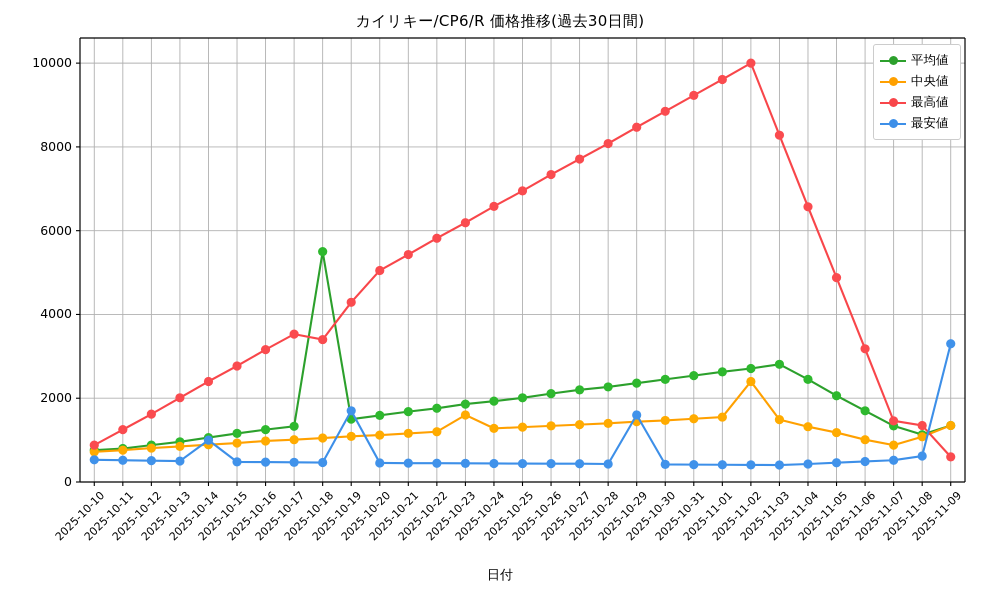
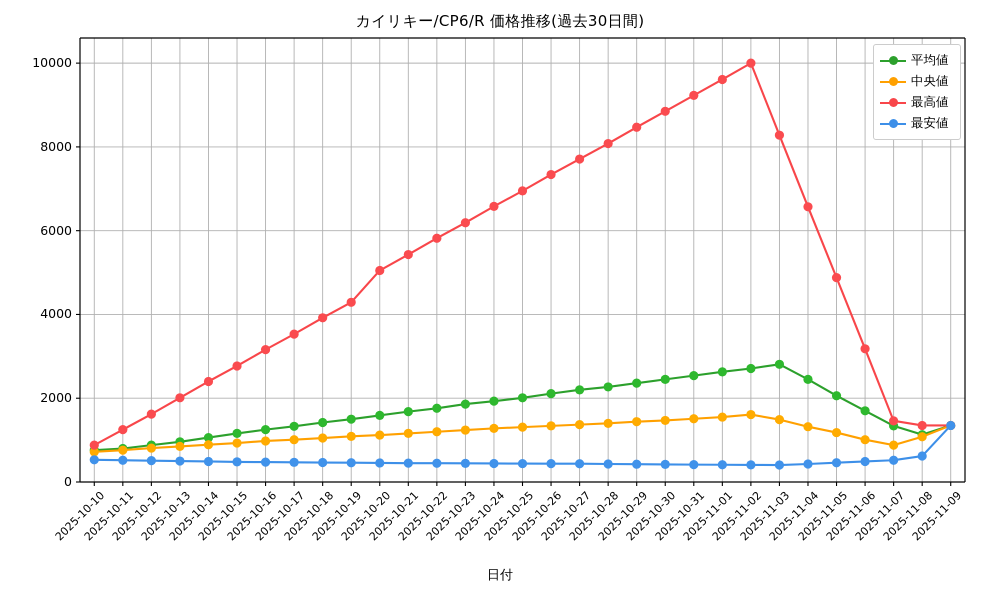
最安値/2025-10-14: 1000 -> 500
平均値/2025-10-18: 5500 -> 1400
最高値/2025-10-18: 3400 -> 3900
最安値/2025-10-19: 1700 -> 500
中央値/2025-10-23: 1600 -> 1200
最安値/2025-10-29: 1600 -> 400
中央値/2025-11-02: 2400 -> 1600
最高値/2025-11-09: 600 -> 1400
最安値/2025-11-09: 3300 -> 1400
